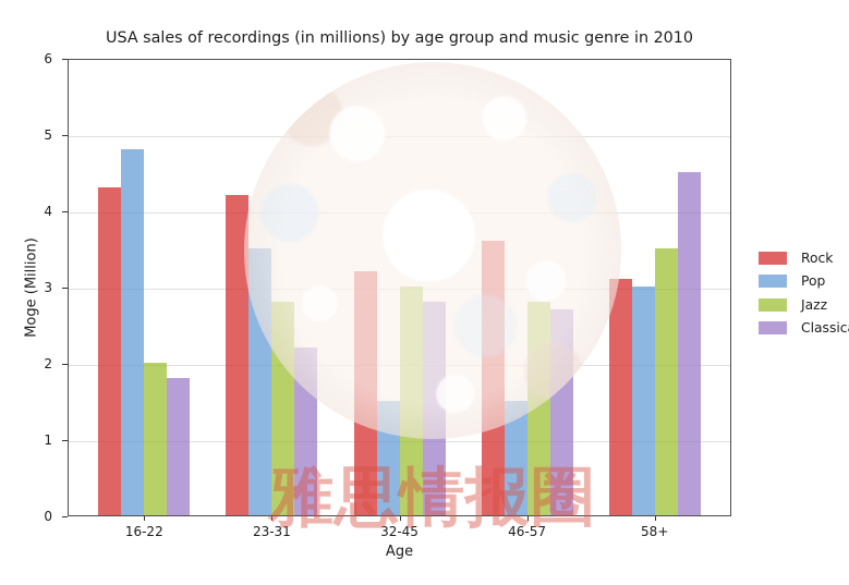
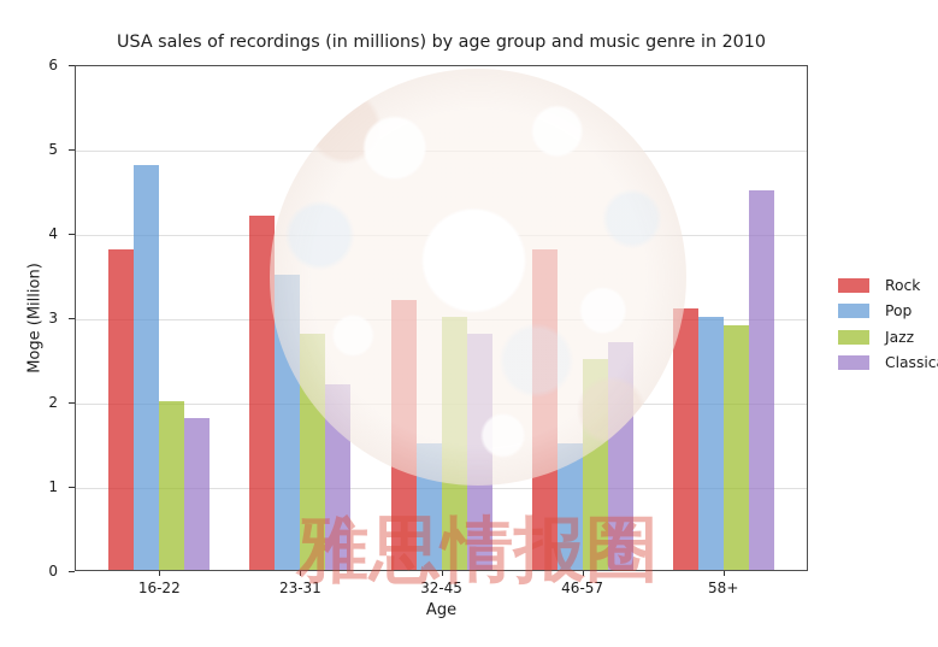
Rock/16-22: 4.3 -> 3.8
Rock/46-57: 3.6 -> 3.8
Jazz/46-57: 2.8 -> 2.5
Jazz/58+: 3.5 -> 2.9
